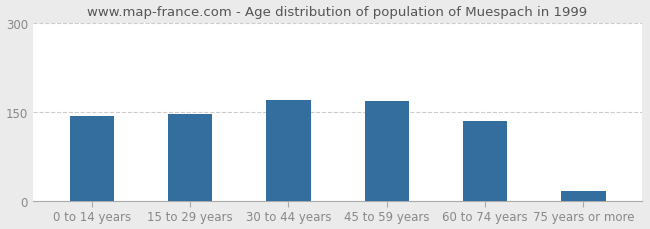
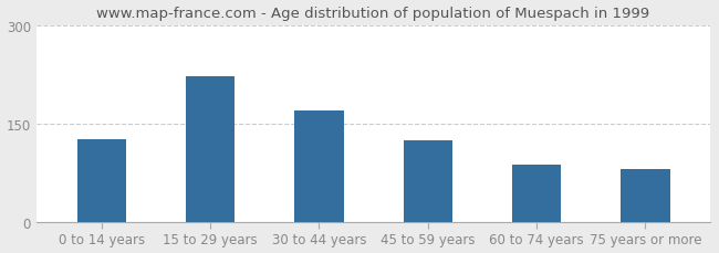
0 to 14 years: 143 -> 126
15 to 29 years: 147 -> 222
45 to 59 years: 168 -> 124
60 to 74 years: 134 -> 88
75 years or more: 17 -> 80
